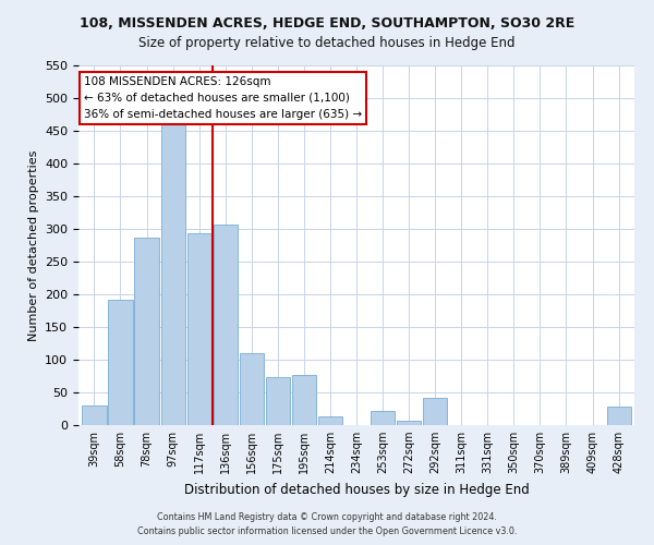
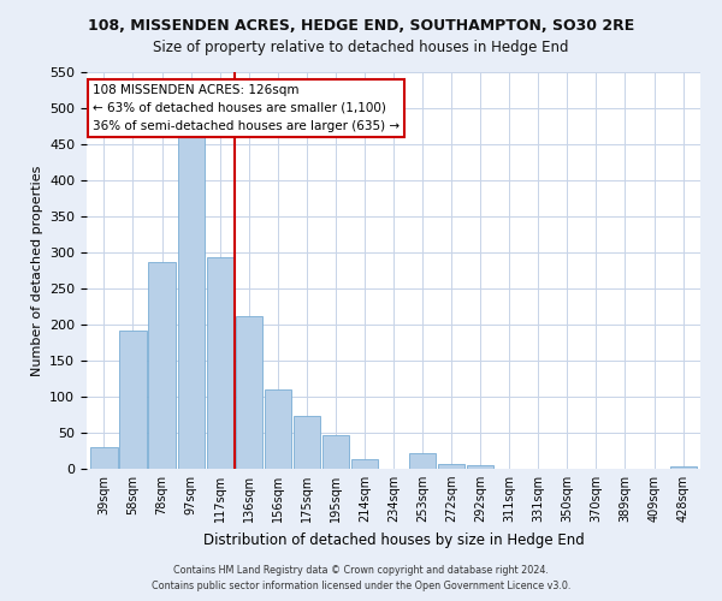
136sqm: 306 -> 212
195sqm: 76 -> 46
292sqm: 42 -> 5
428sqm: 28 -> 4
